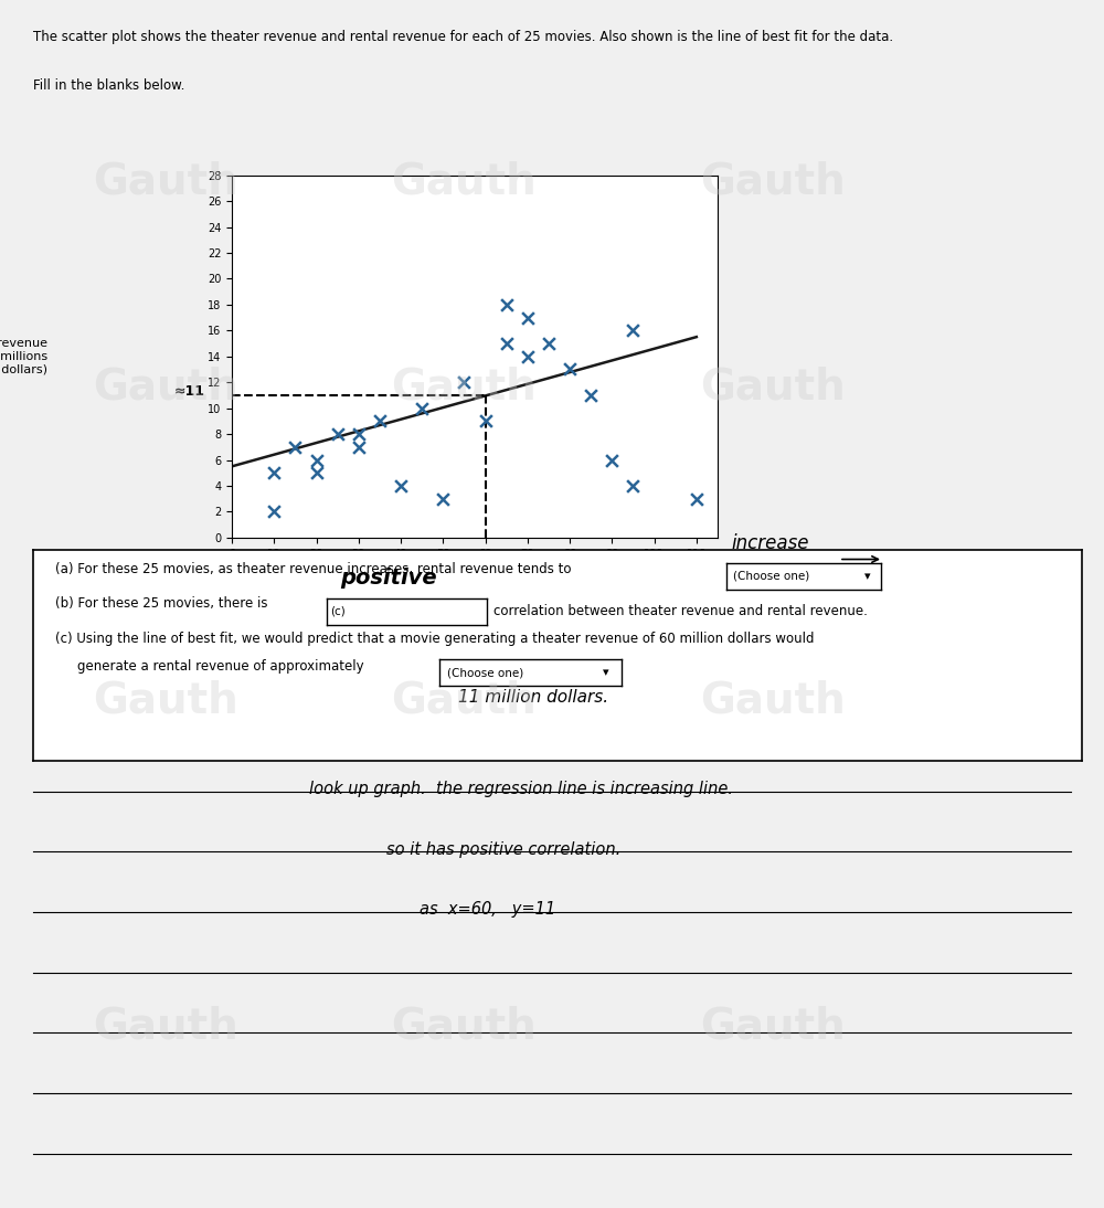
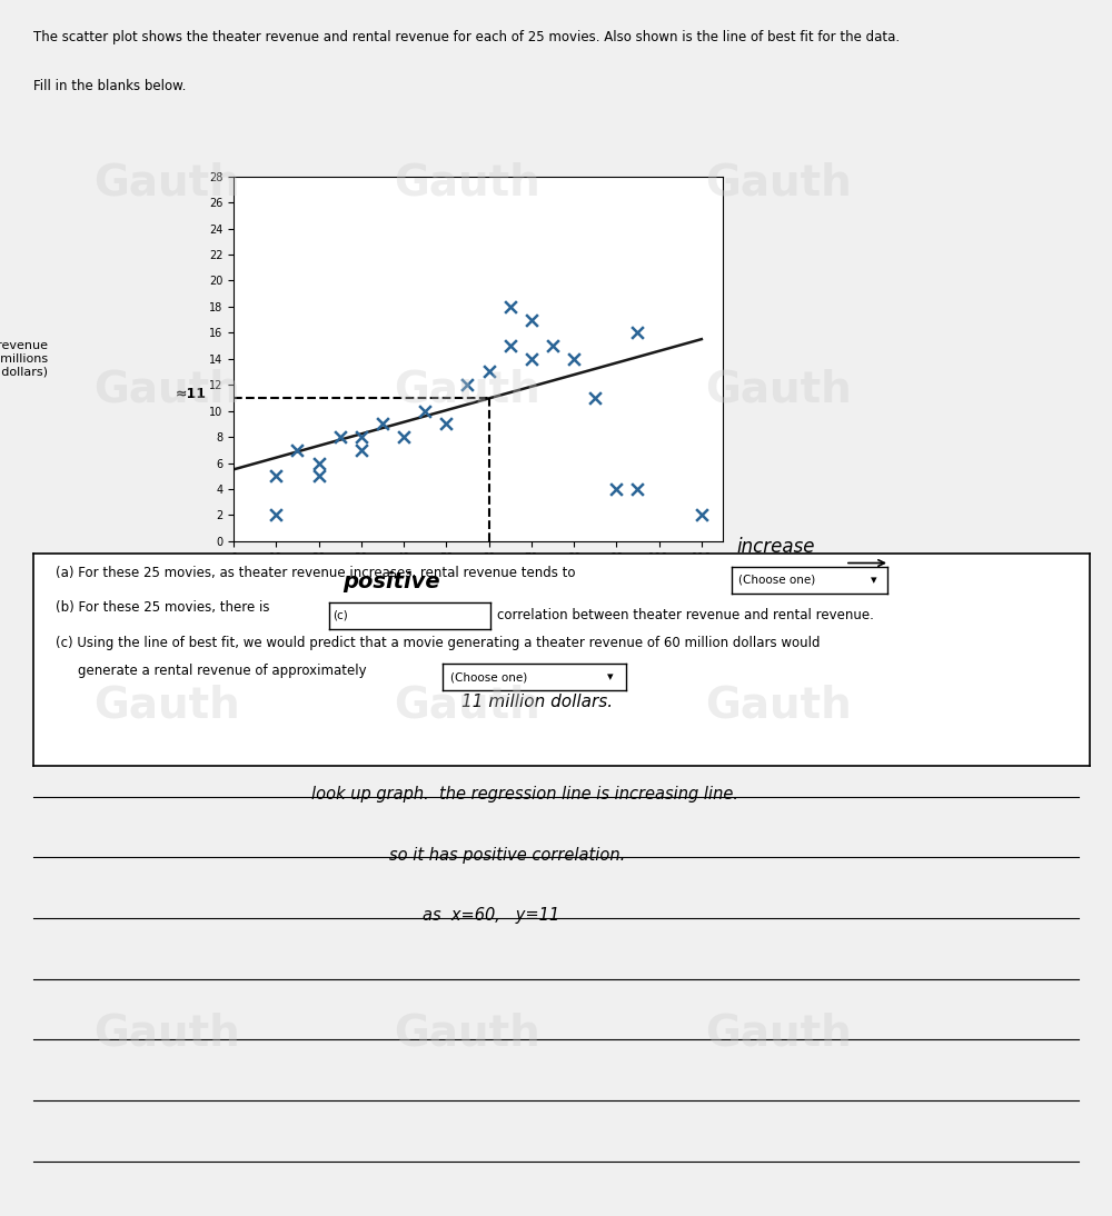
40: 4 -> 8
50: 3 -> 9
60: 9 -> 13
80: 13 -> 14
90: 6 -> 4
110: 3 -> 2
